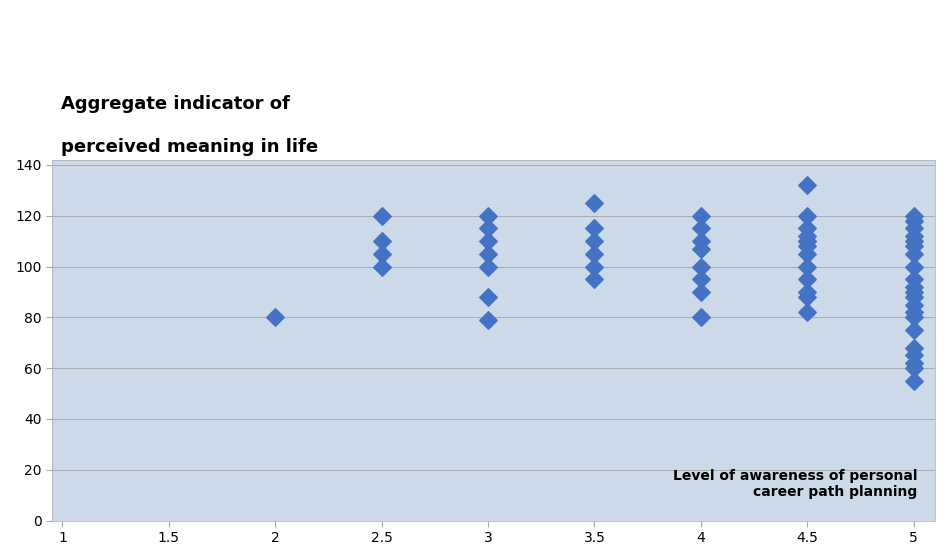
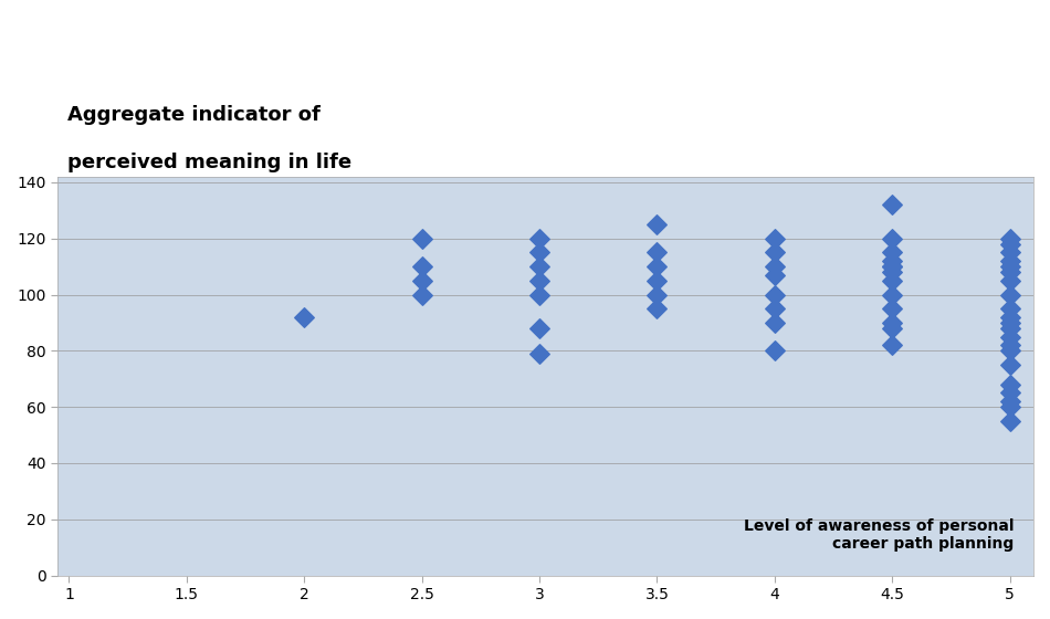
2: 80 -> 92
